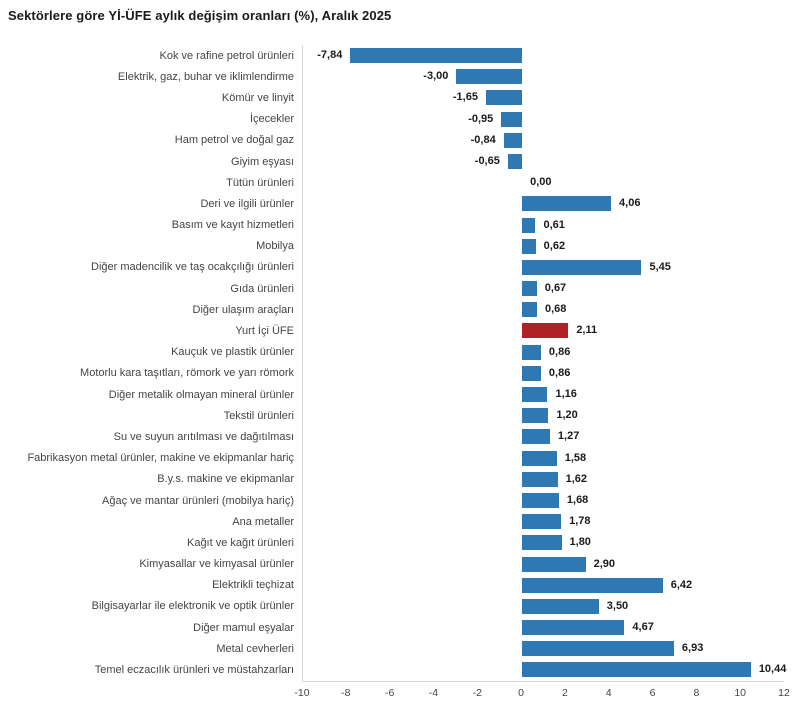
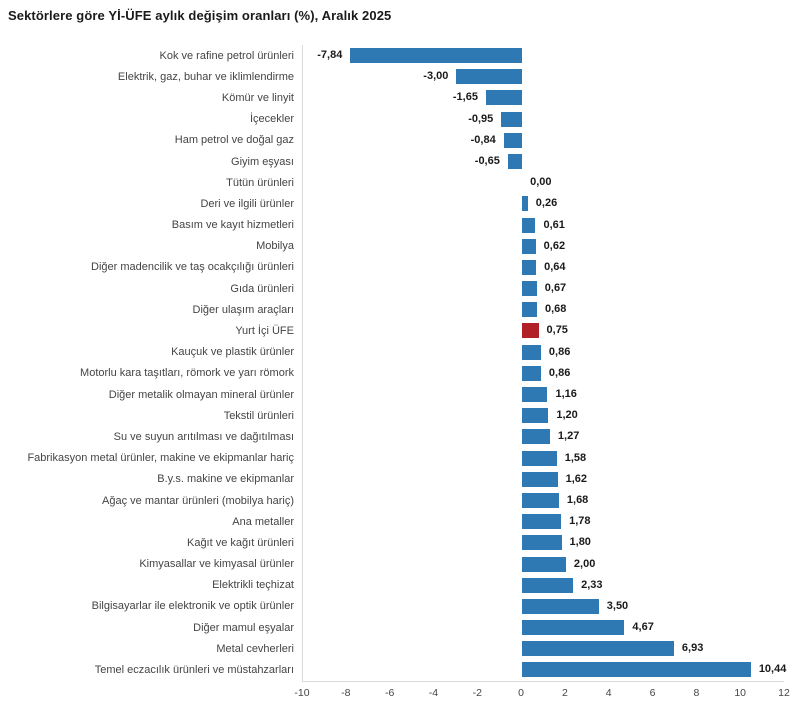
Deri ve ilgili ürünler: 4,06 -> 0,26
Diğer madencilik ve taş ocakçılığı ürünleri: 5,45 -> 0,64
Yurt İçi ÜFE: 2,11 -> 0,75
Kimyasallar ve kimyasal ürünler: 2,90 -> 2,00
Elektrikli teçhizat: 6,42 -> 2,33
